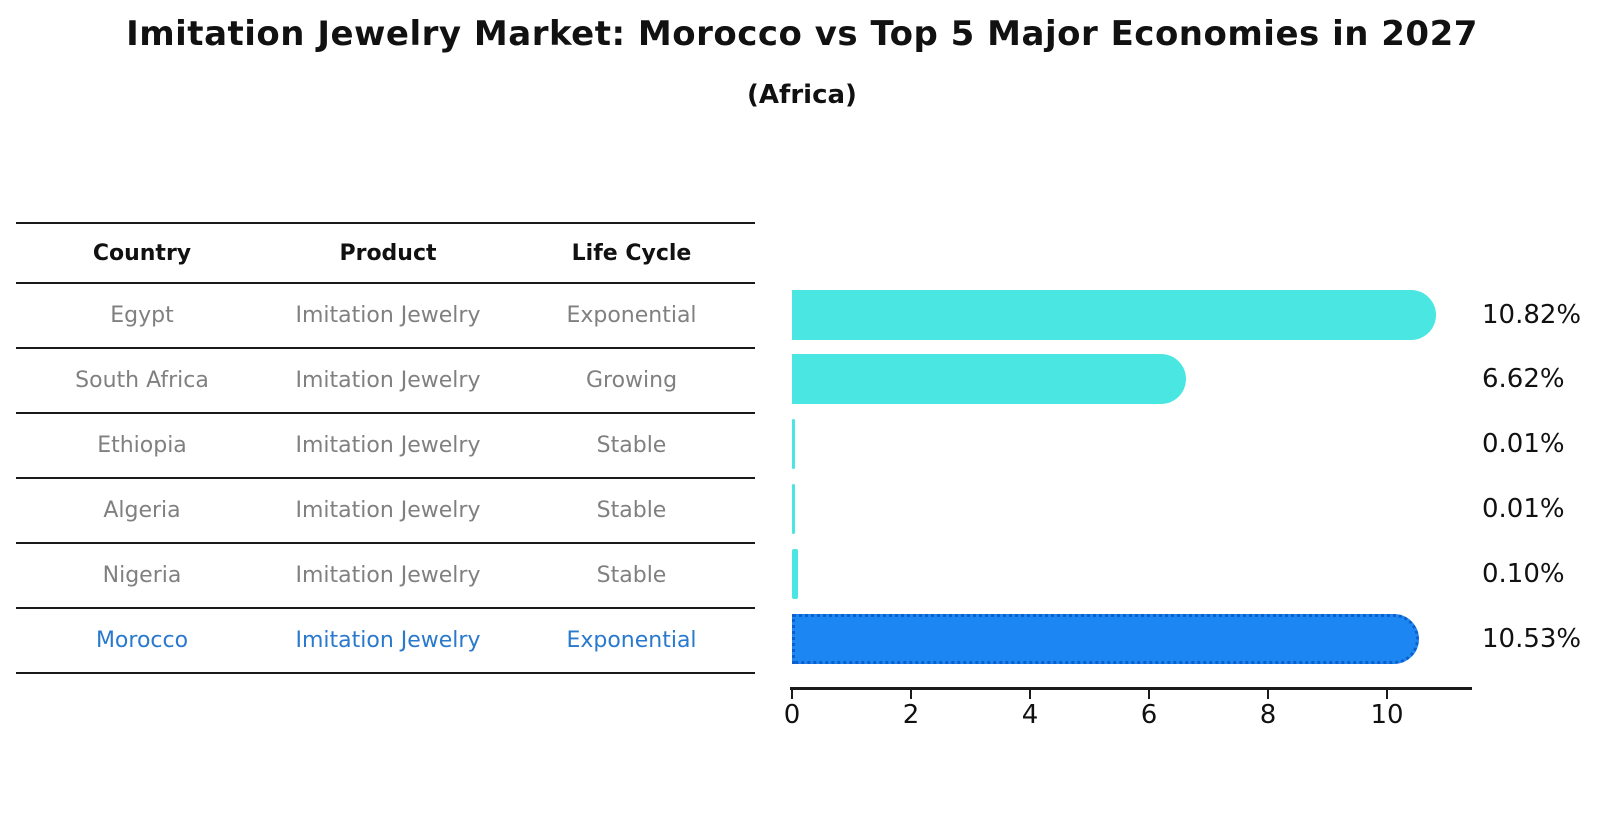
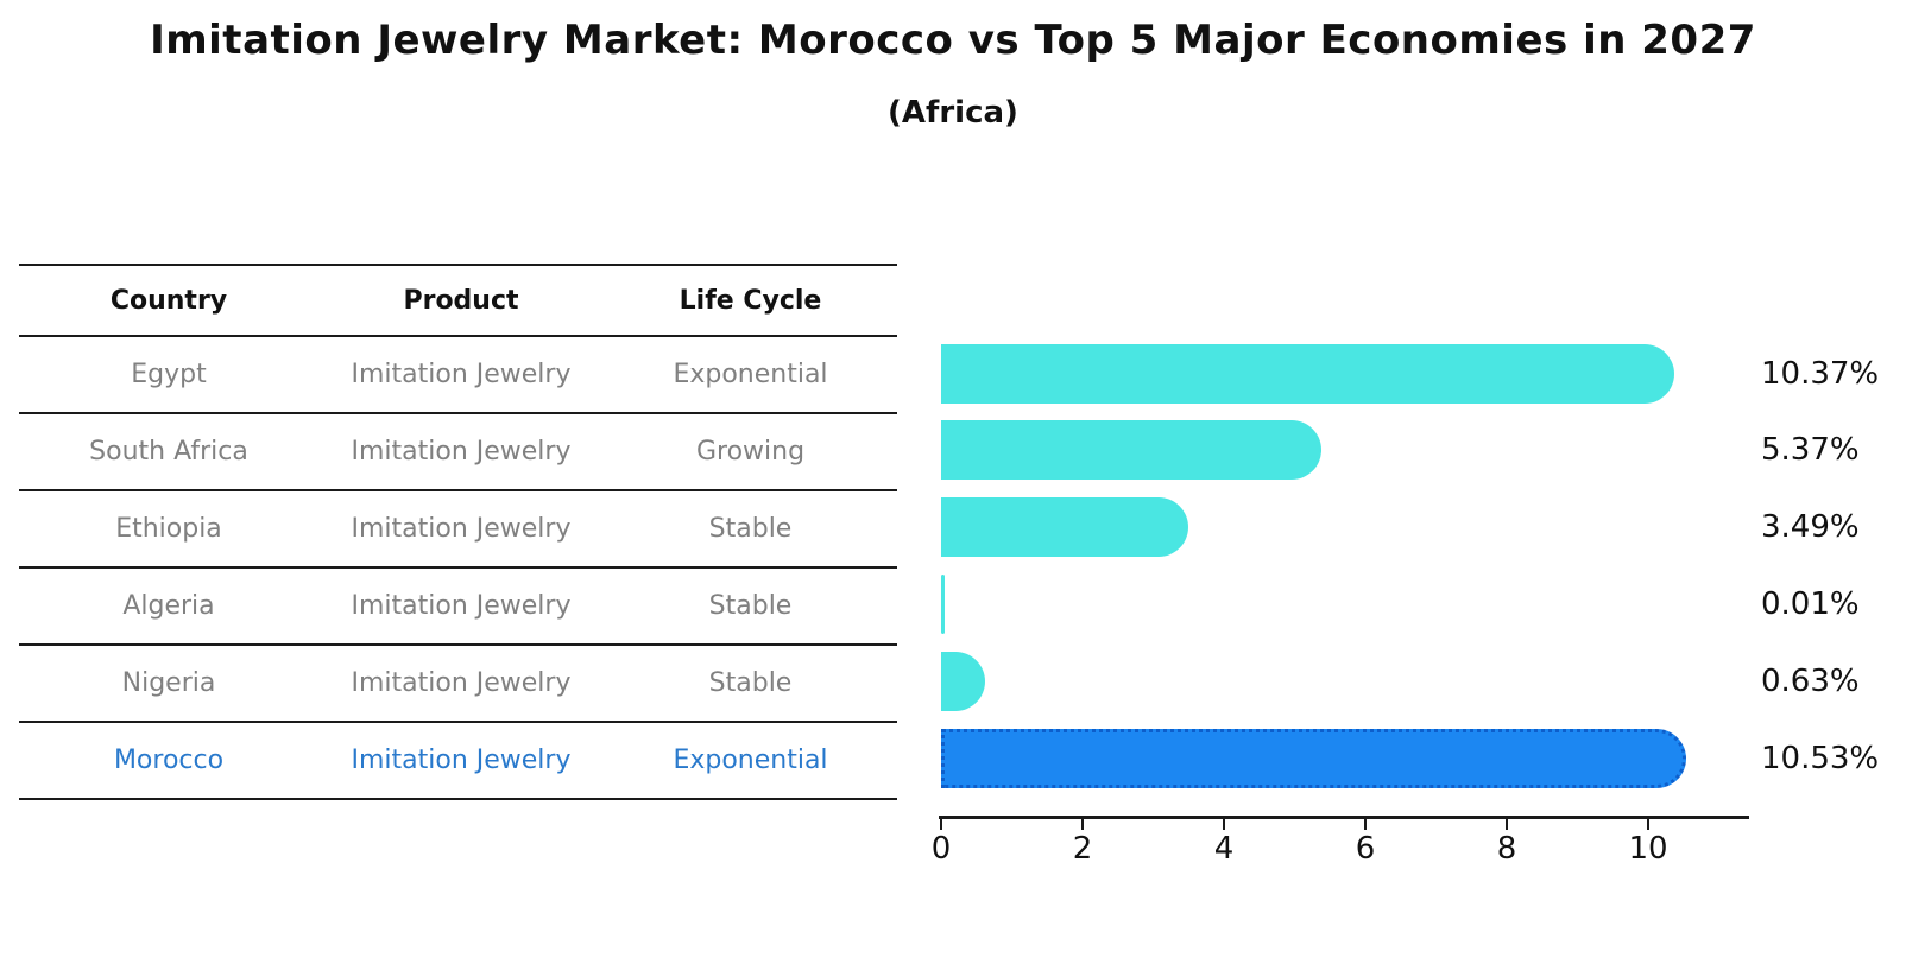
Egypt: 10.82% -> 10.37%
South Africa: 6.62% -> 5.37%
Ethiopia: 0.01% -> 3.49%
Nigeria: 0.10% -> 0.63%
